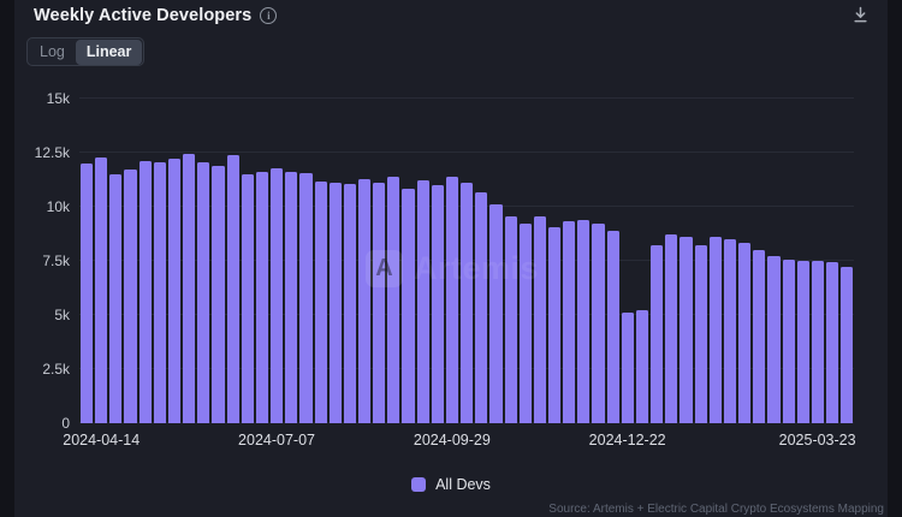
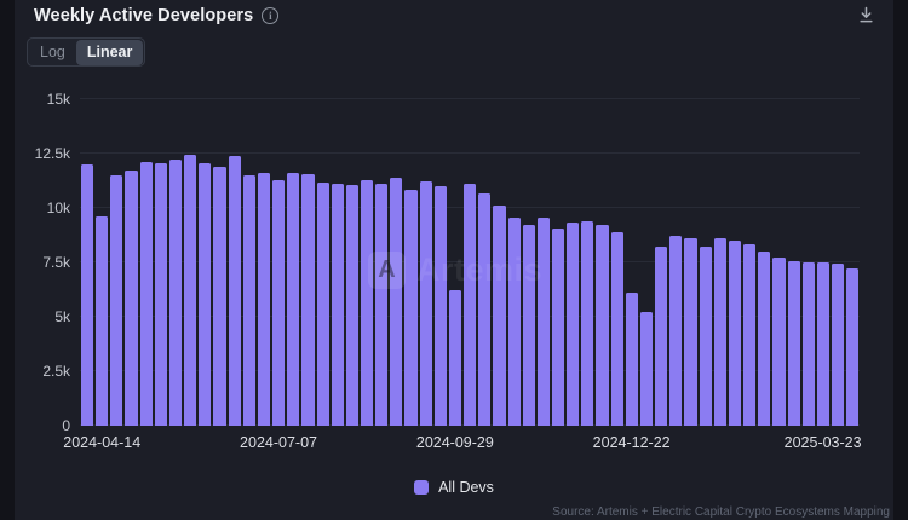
2024-04-14: 12.3k -> 9.6k
2024-07-07: 11.8k -> 11.3k
2024-09-29: 11.4k -> 6.2k
2024-12-22: 5.1k -> 6.1k
